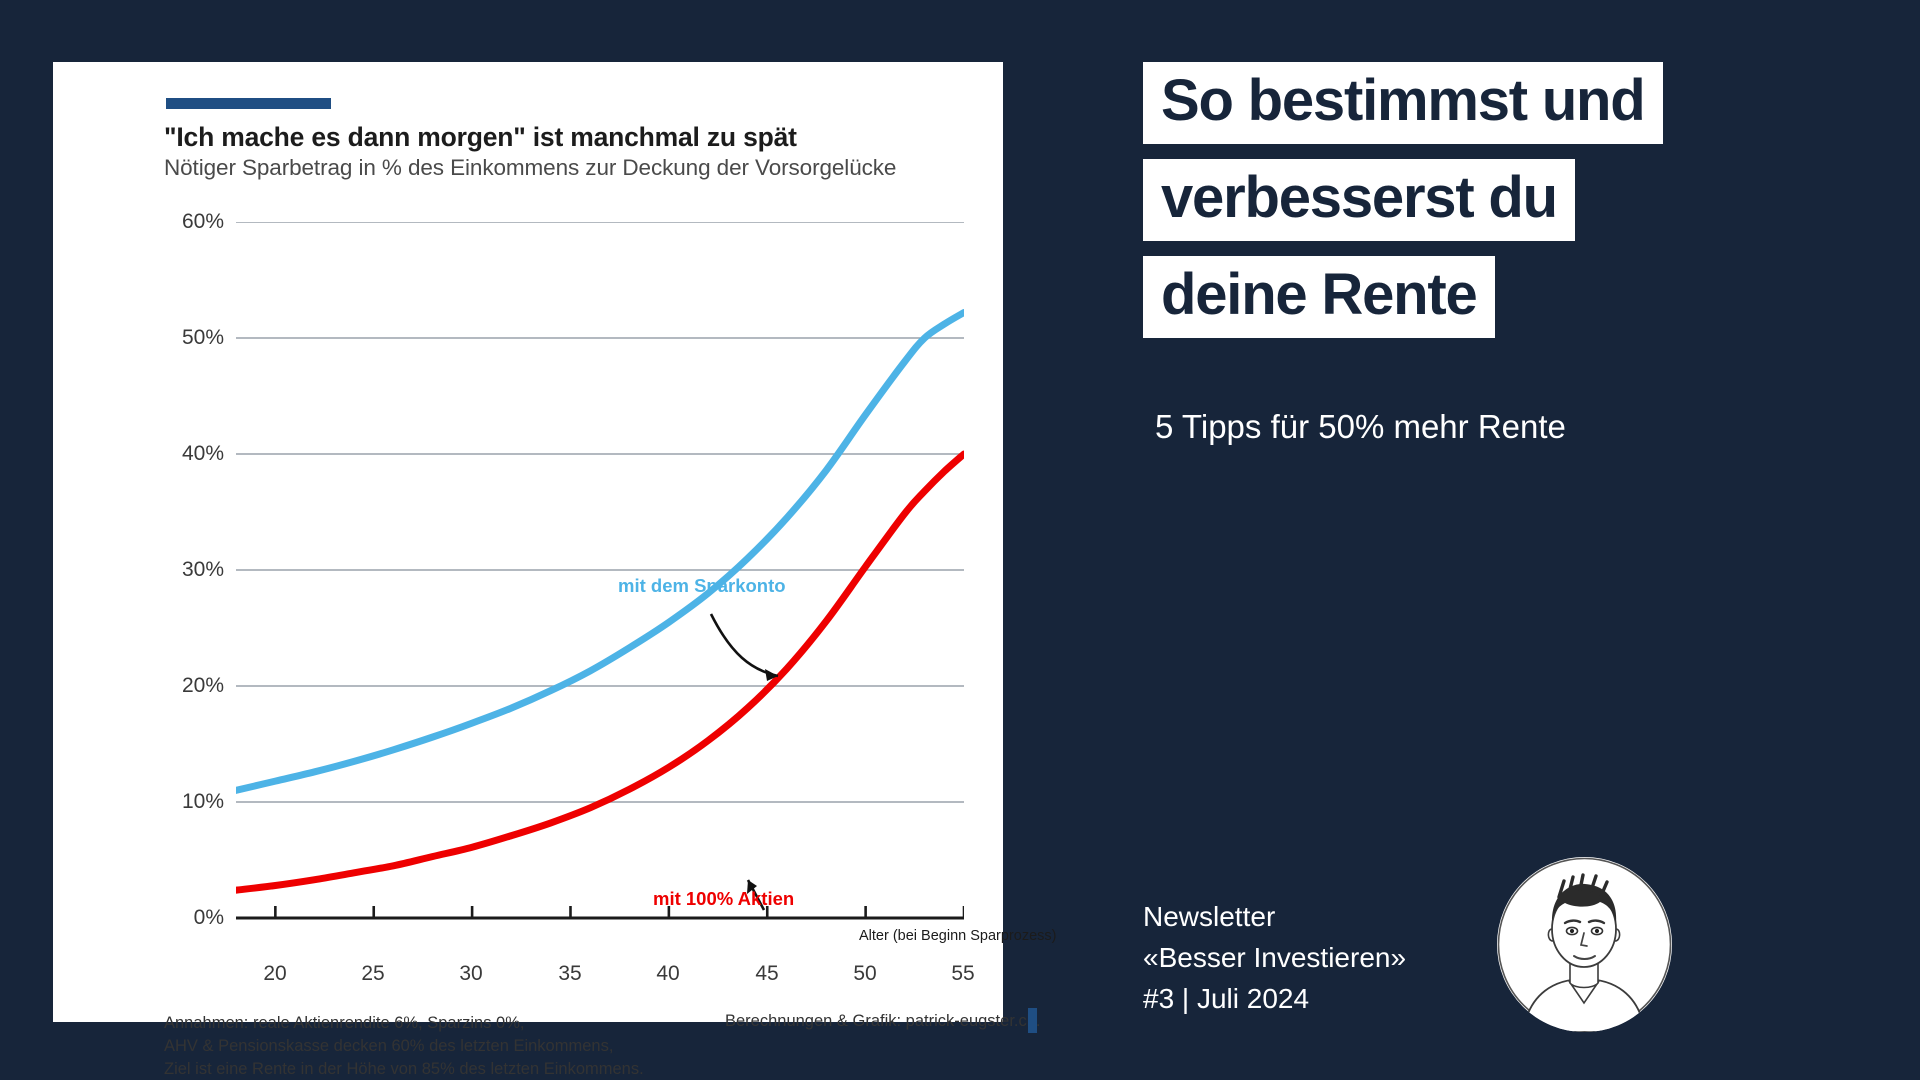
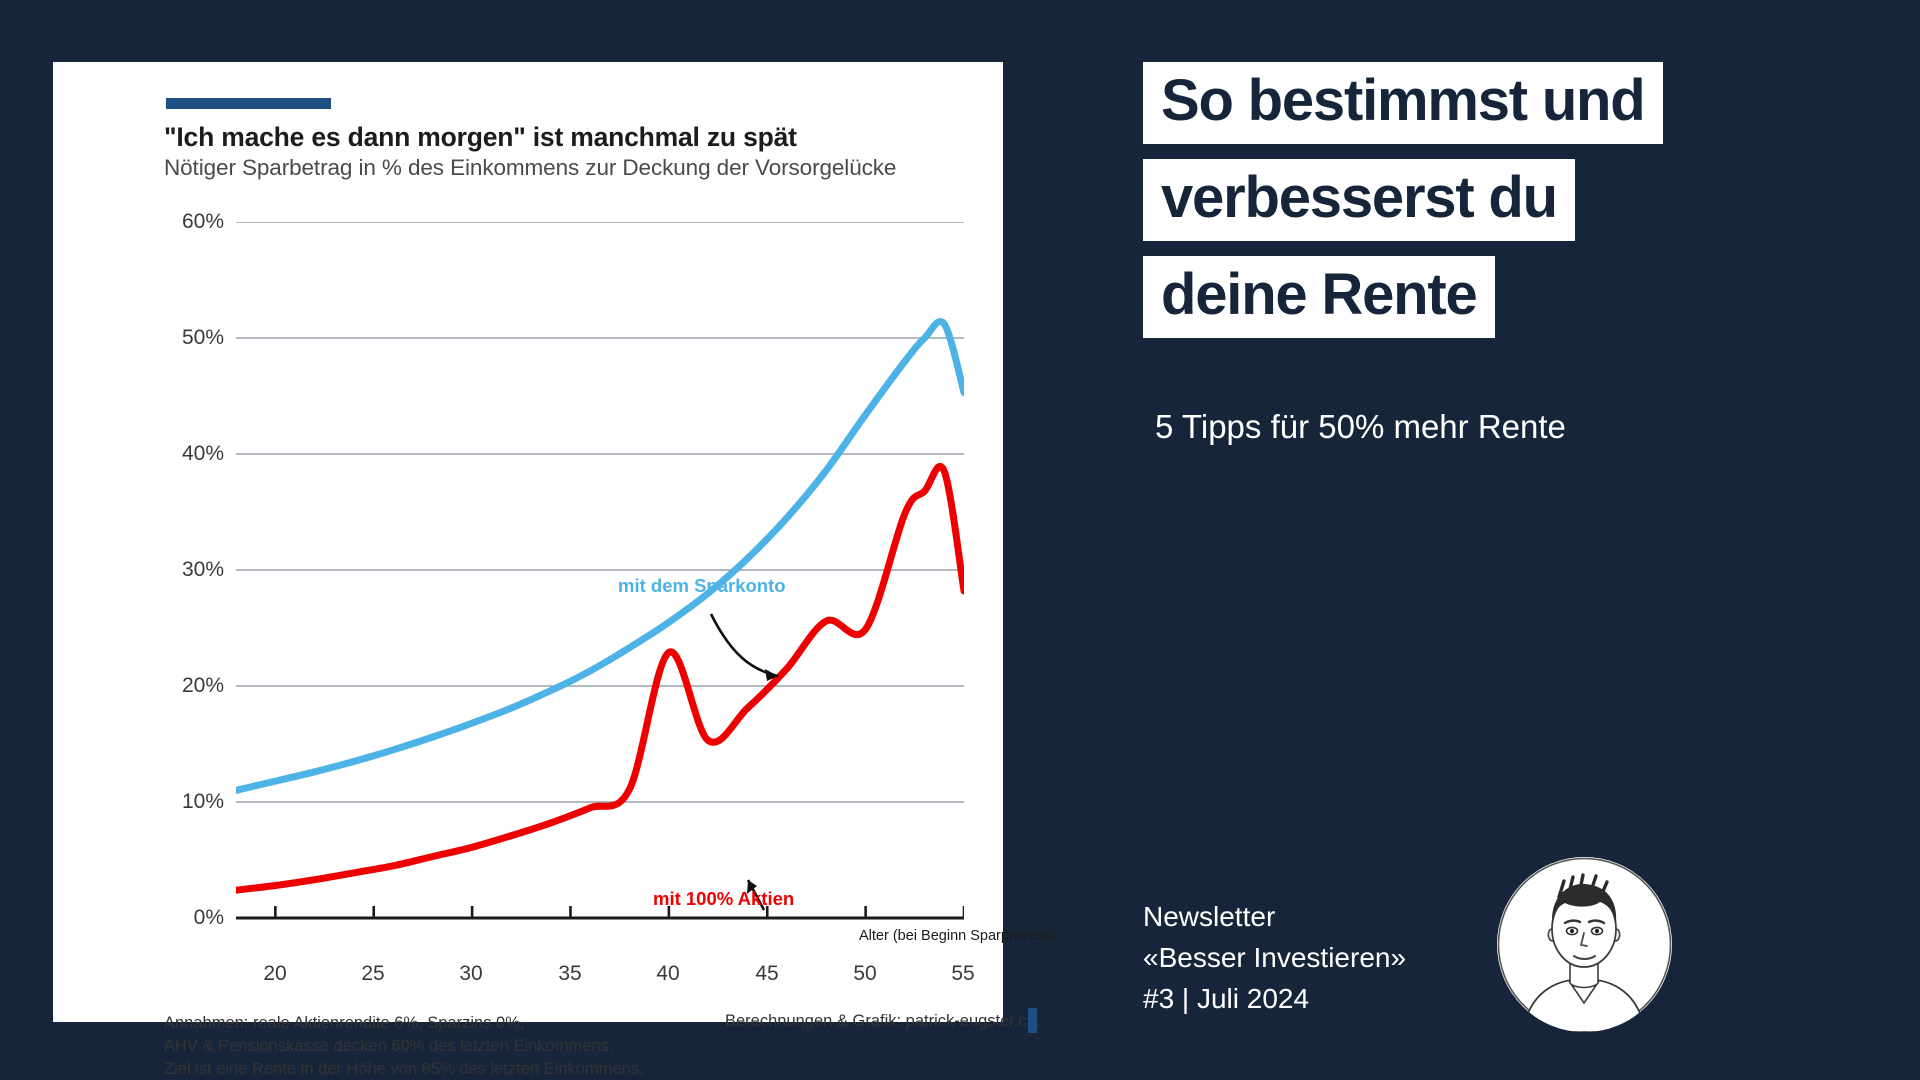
mit 100% Aktien/40: 13.0% -> 22.9%
mit 100% Aktien/50: 30.3% -> 24.9%
mit dem Sparkonto/55: 52.2% -> 45.3%
mit 100% Aktien/55: 40.0% -> 28.2%
